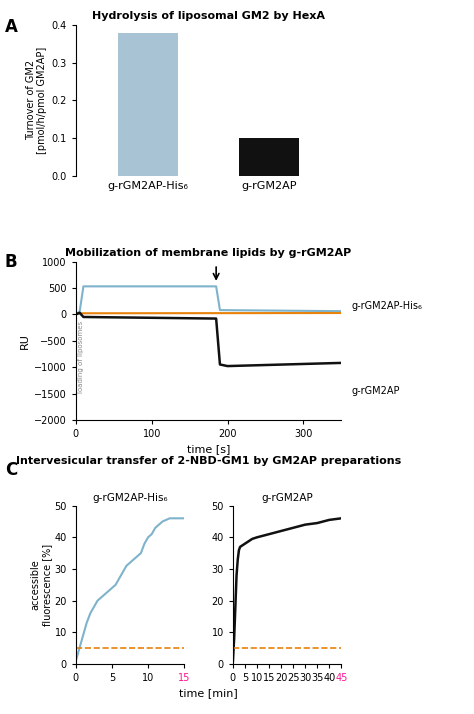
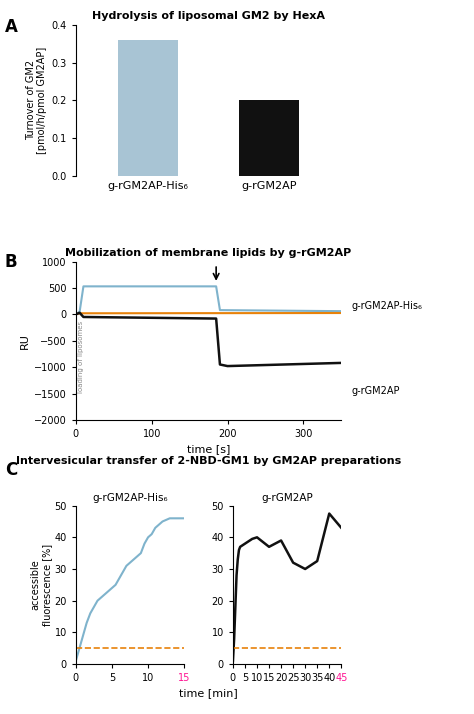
Hydrolysis of liposomal GM2 by HexA/g-rGM2AP-His₆: 0.38 -> 0.36
Hydrolysis of liposomal GM2 by HexA/g-rGM2AP: 0.10 -> 0.20
g-rGM2AP/15: 41.0 -> 37.0
g-rGM2AP/20: 42.0 -> 39.0
g-rGM2AP/25: 43.0 -> 32.0
g-rGM2AP/30: 44.0 -> 30.0
g-rGM2AP/35: 44.5 -> 32.5
g-rGM2AP/40: 45.5 -> 47.5
g-rGM2AP/45: 46.0 -> 43.0
